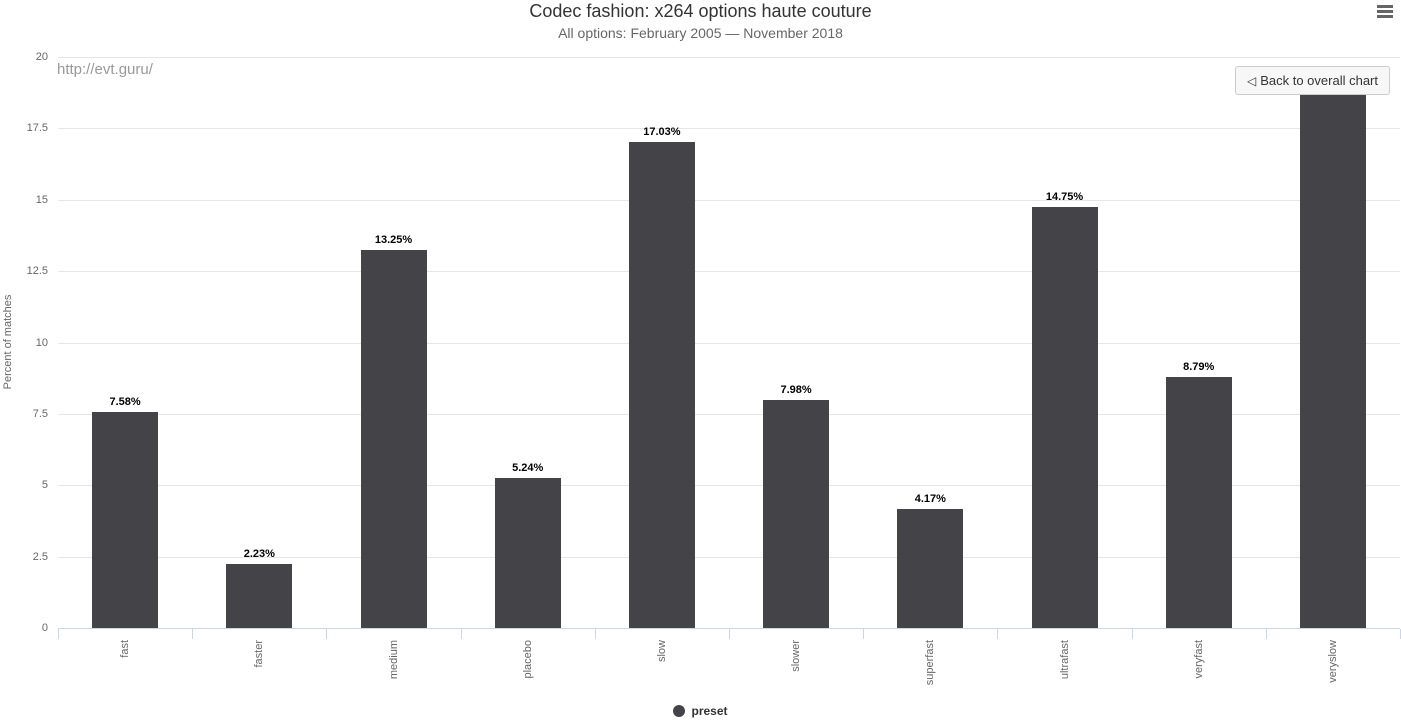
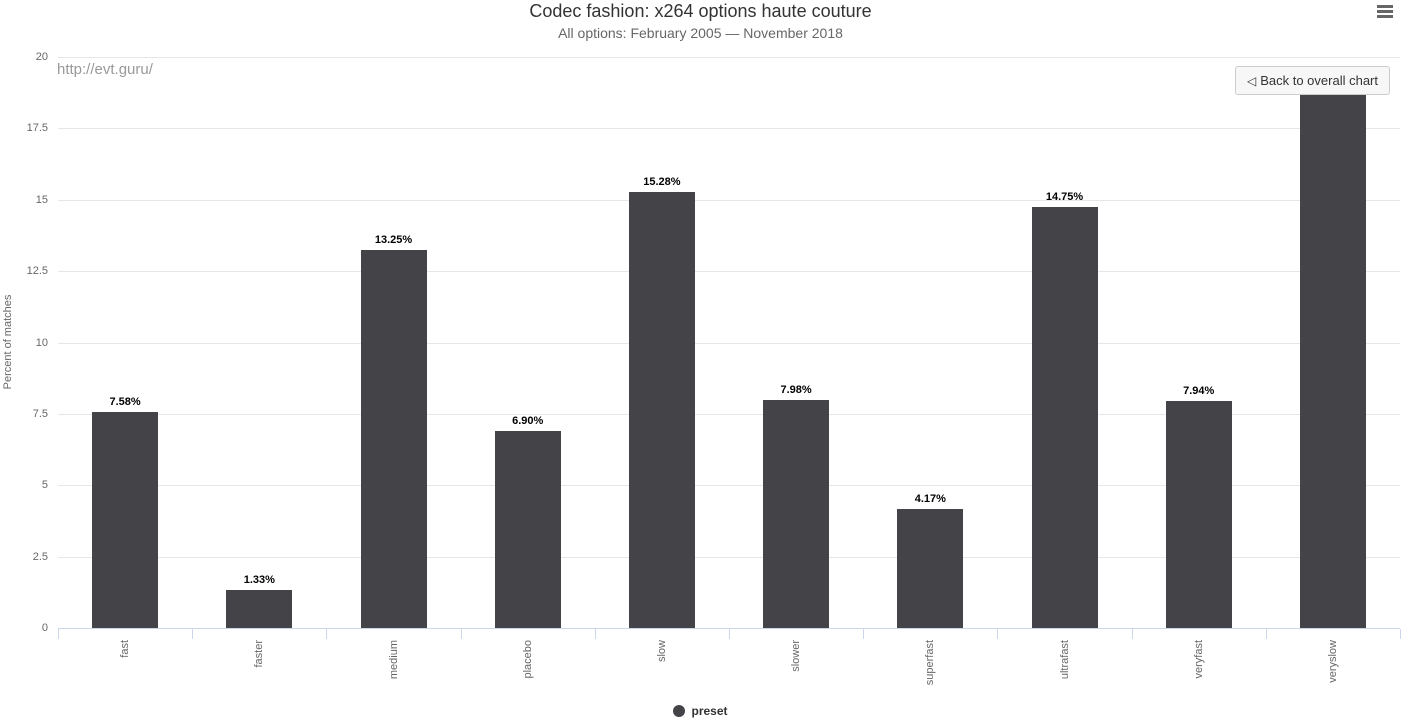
faster: 2.23% -> 1.33%
placebo: 5.24% -> 6.90%
slow: 17.03% -> 15.28%
veryfast: 8.79% -> 7.94%
